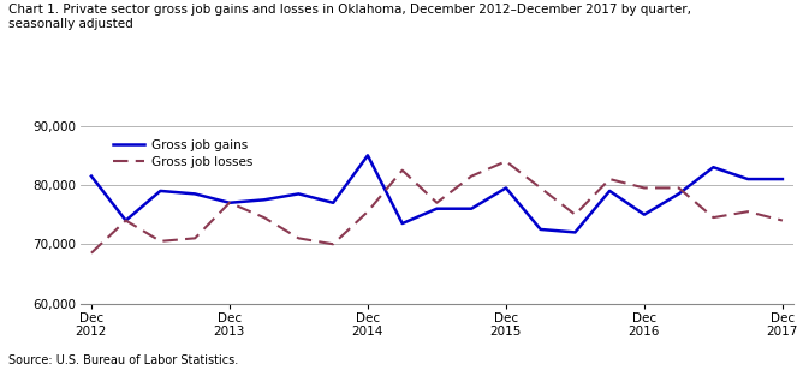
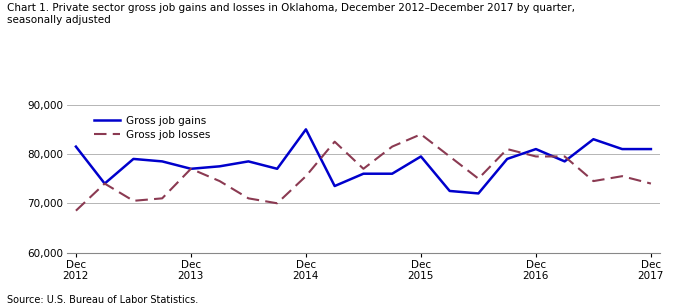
Gross job gains/Dec 2016: 75,000 -> 81,000
